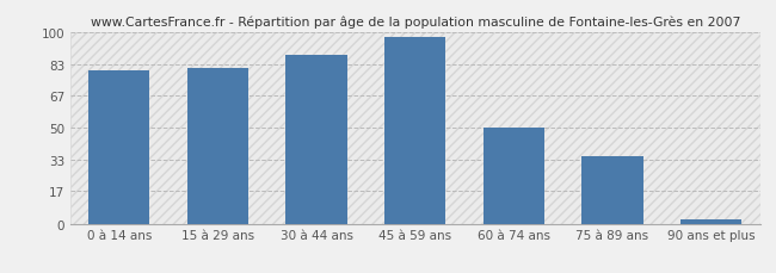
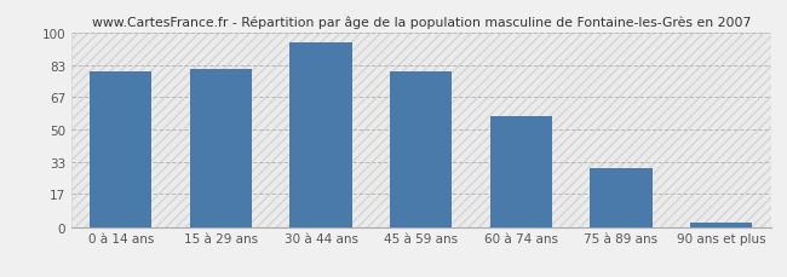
30 à 44 ans: 88 -> 95
45 à 59 ans: 97 -> 80
60 à 74 ans: 50 -> 57
75 à 89 ans: 35 -> 30
